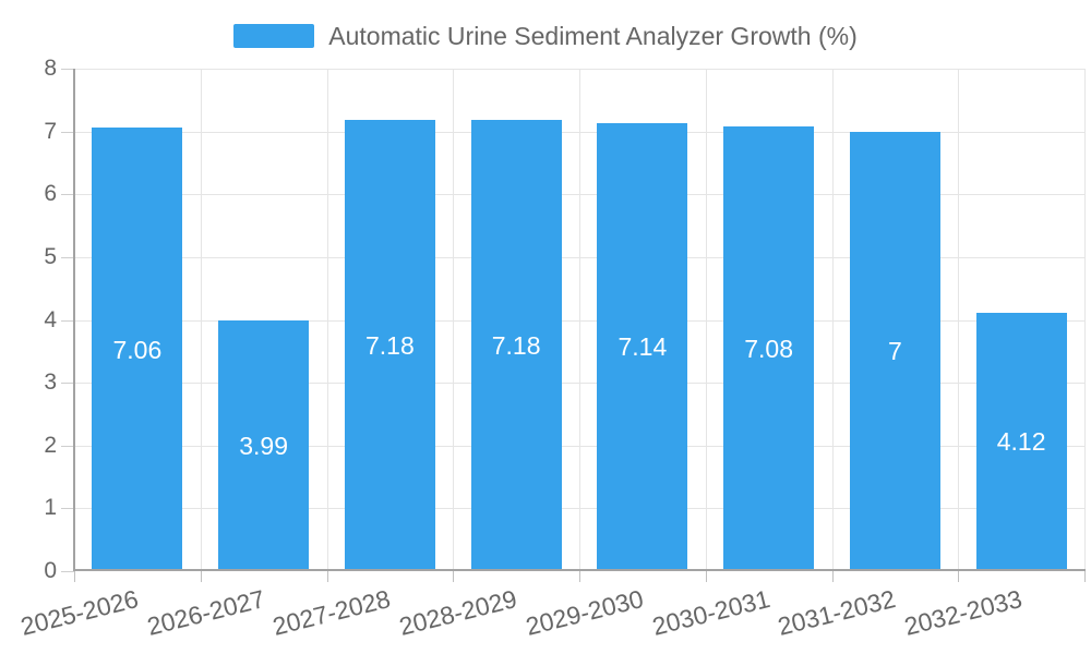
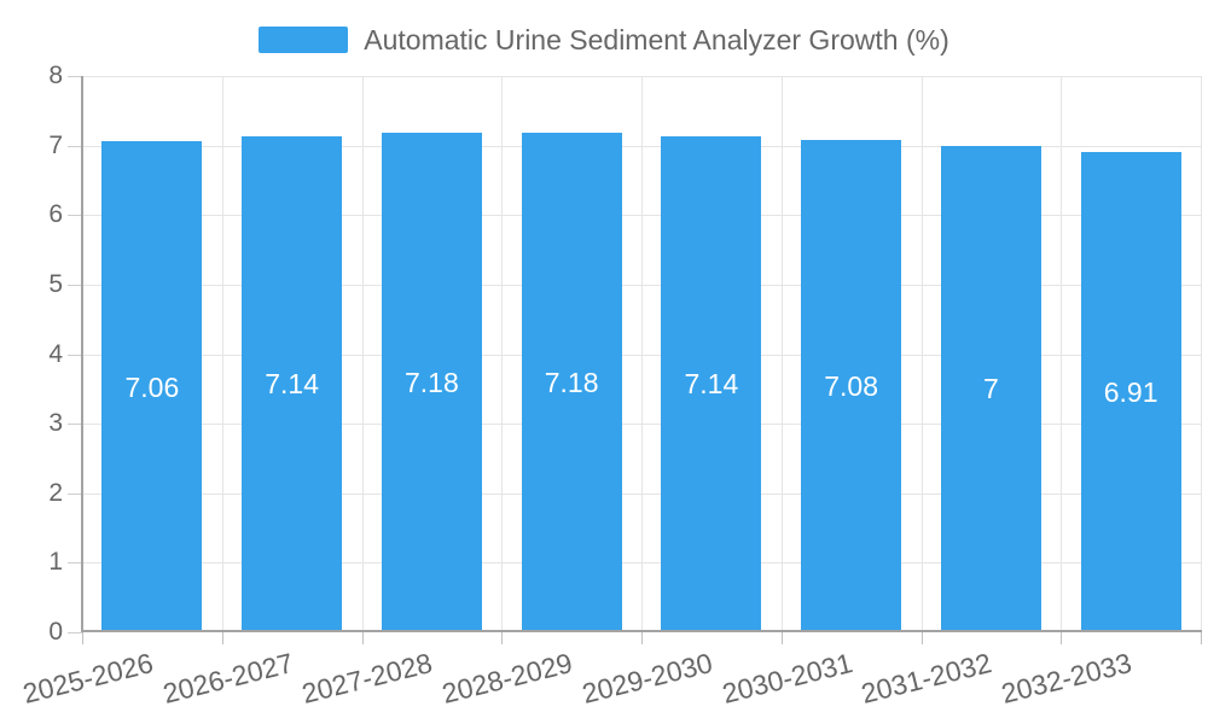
2026-2027: 3.99 -> 7.14
2032-2033: 4.12 -> 6.91
